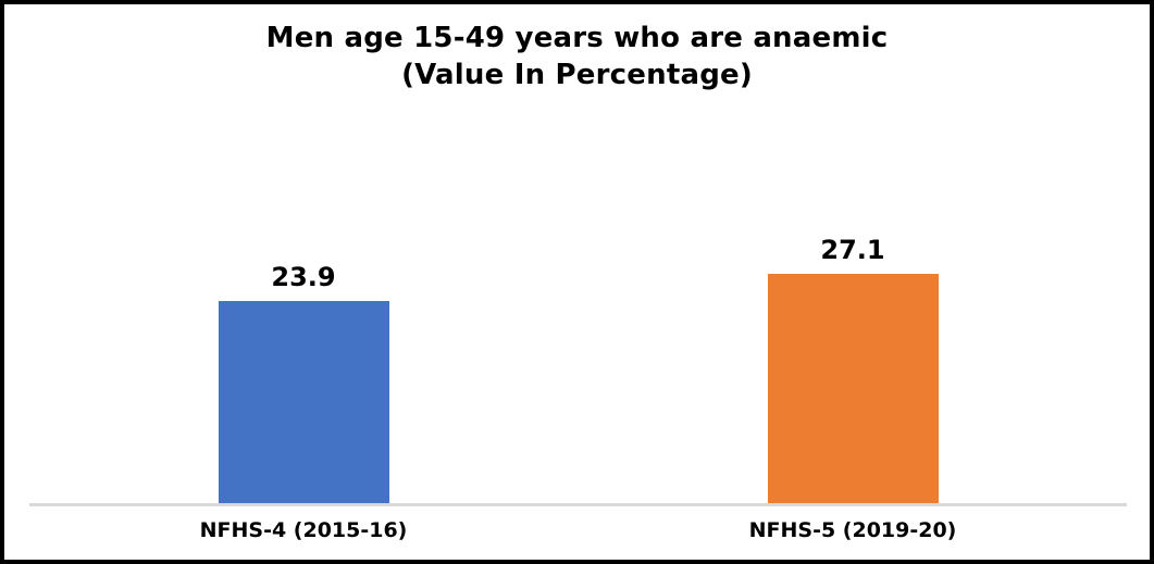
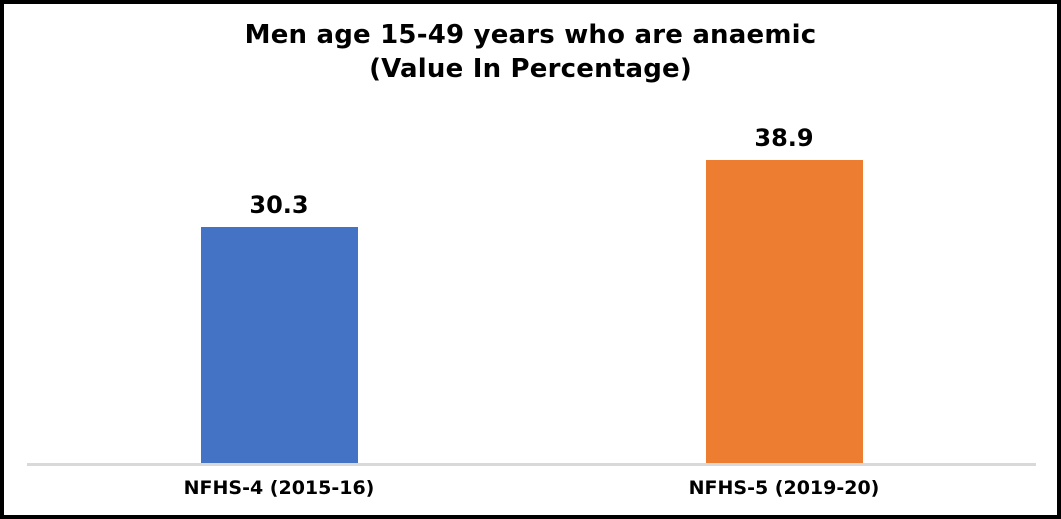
NFHS-4 (2015-16): 23.9 -> 30.3
NFHS-5 (2019-20): 27.1 -> 38.9
